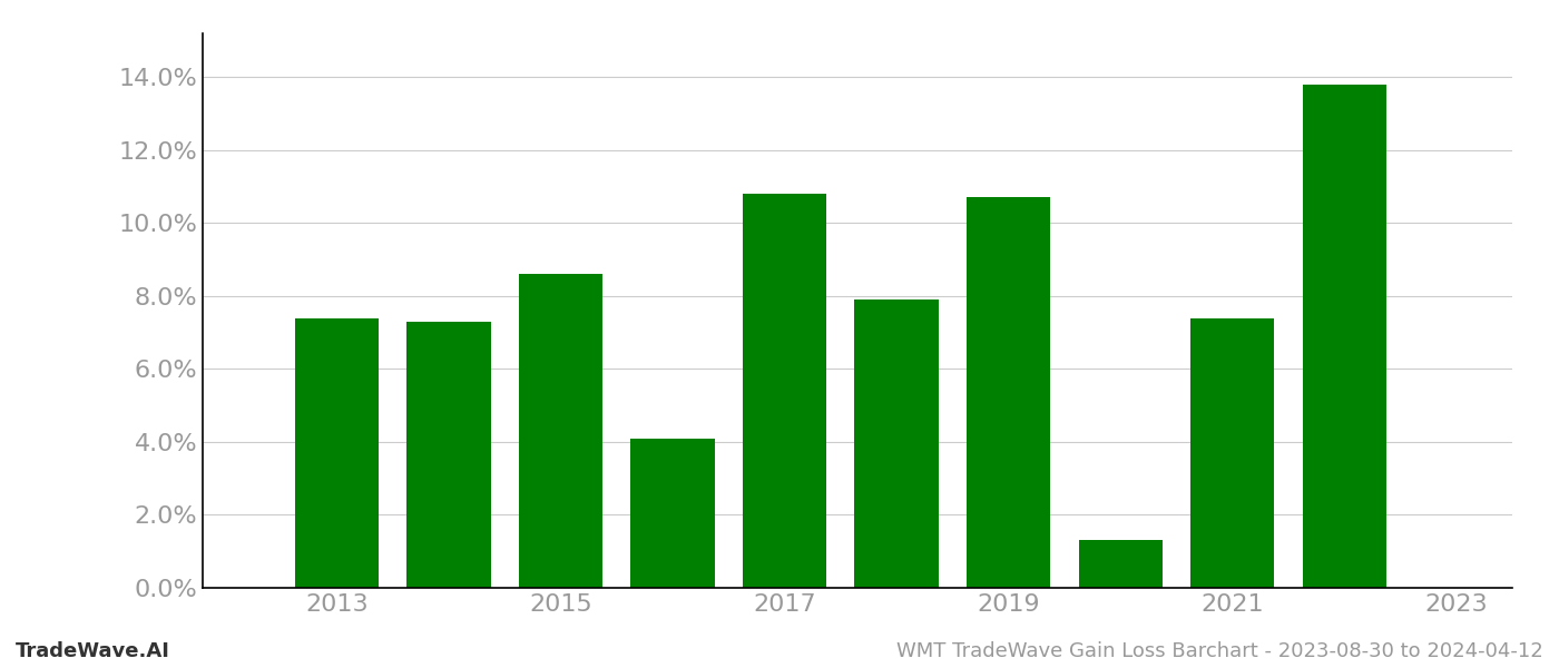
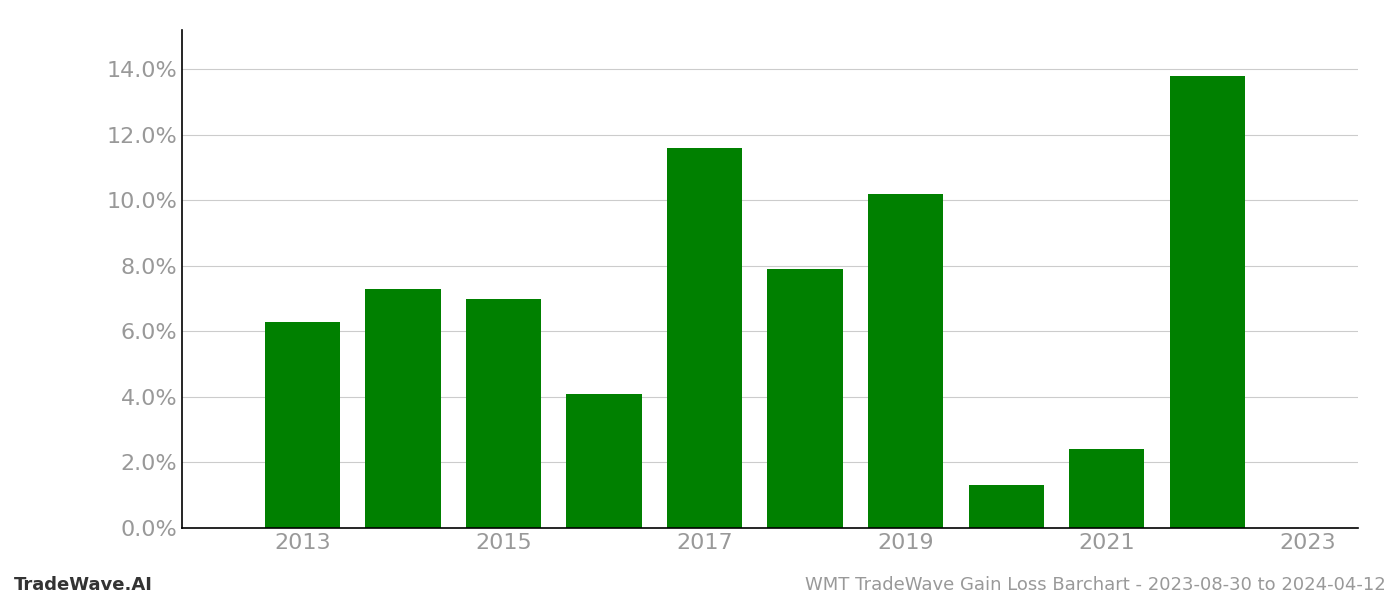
2013: 7.4% -> 6.3%
2015: 8.6% -> 7.0%
2017: 10.8% -> 11.6%
2019: 10.7% -> 10.2%
2021: 7.4% -> 2.4%
